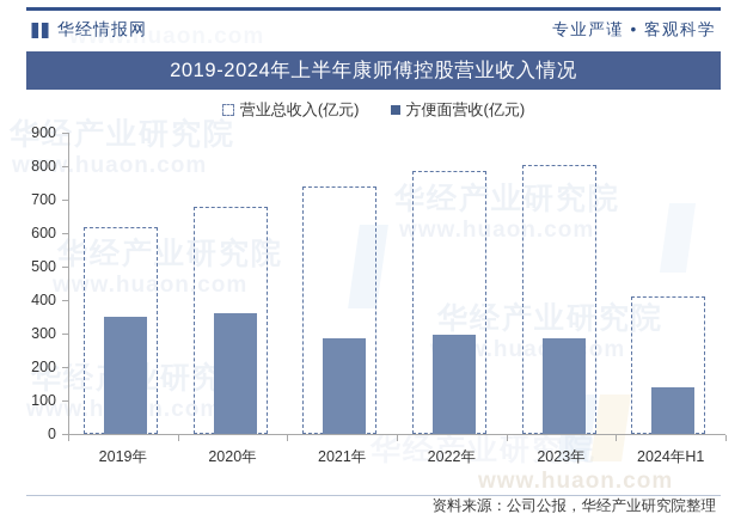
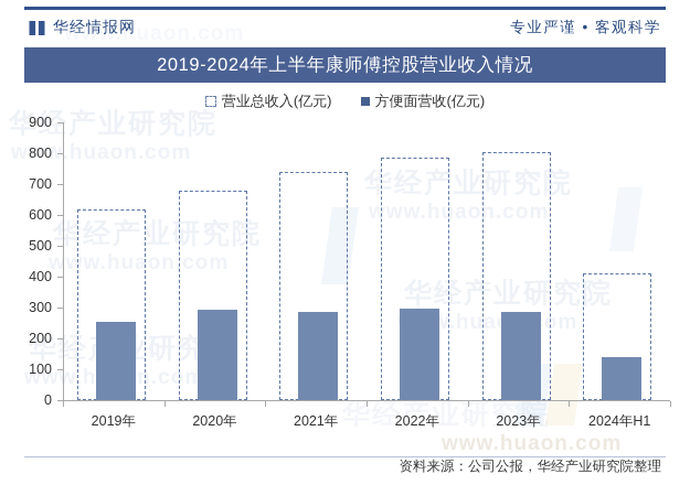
方便面营收(亿元)/2019年: 350 -> 250
方便面营收(亿元)/2020年: 360 -> 290
